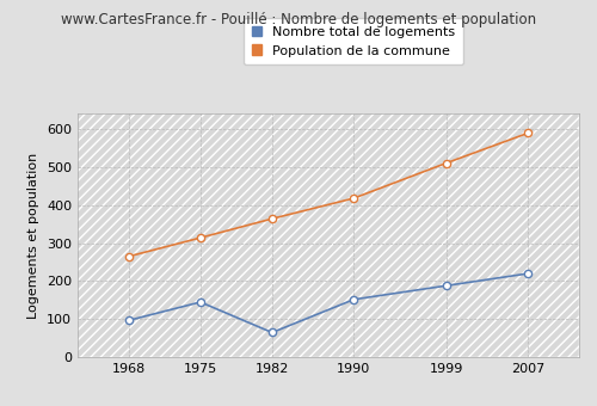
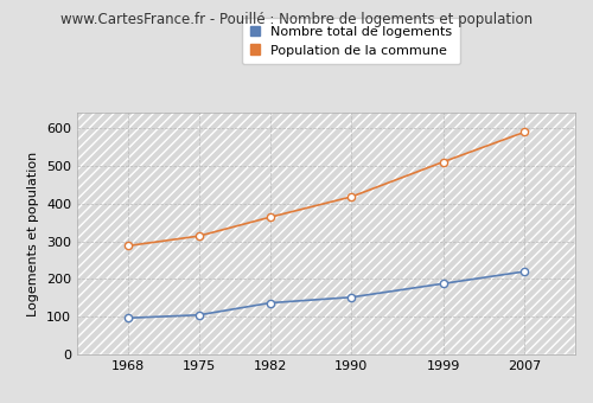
Population de la commune/1968: 265 -> 288
Nombre total de logements/1975: 145 -> 105
Nombre total de logements/1982: 65 -> 137
